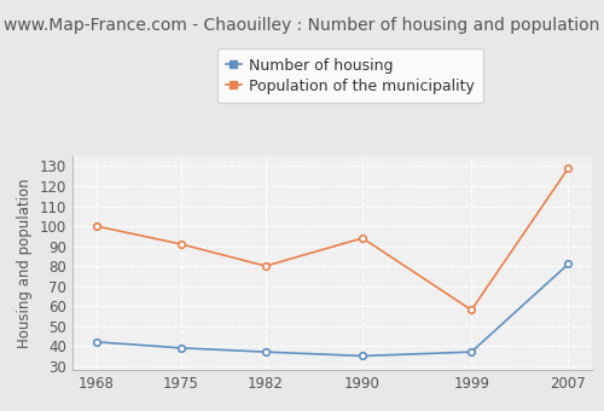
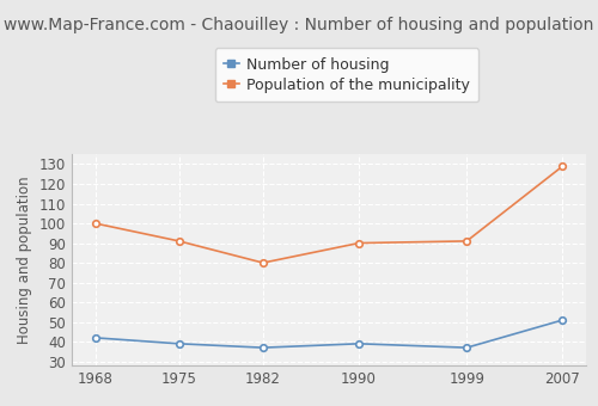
Number of housing/1990: 35 -> 39
Population of the municipality/1990: 94 -> 90
Population of the municipality/1999: 58 -> 91
Number of housing/2007: 81 -> 51
